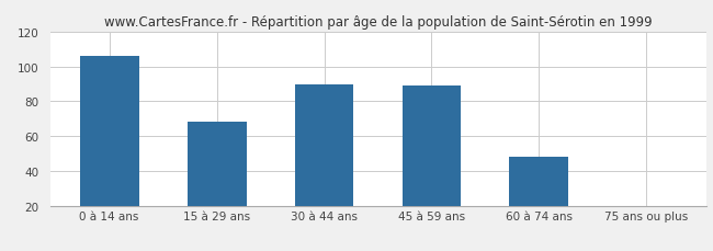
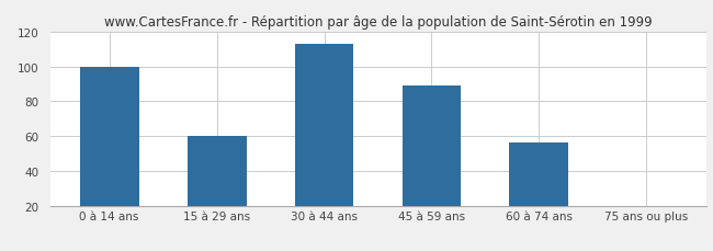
0 à 14 ans: 106 -> 100
15 à 29 ans: 68 -> 60
30 à 44 ans: 90 -> 113
60 à 74 ans: 48 -> 56
